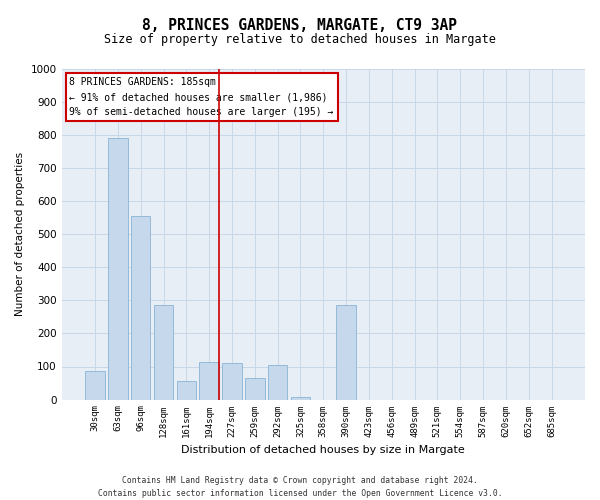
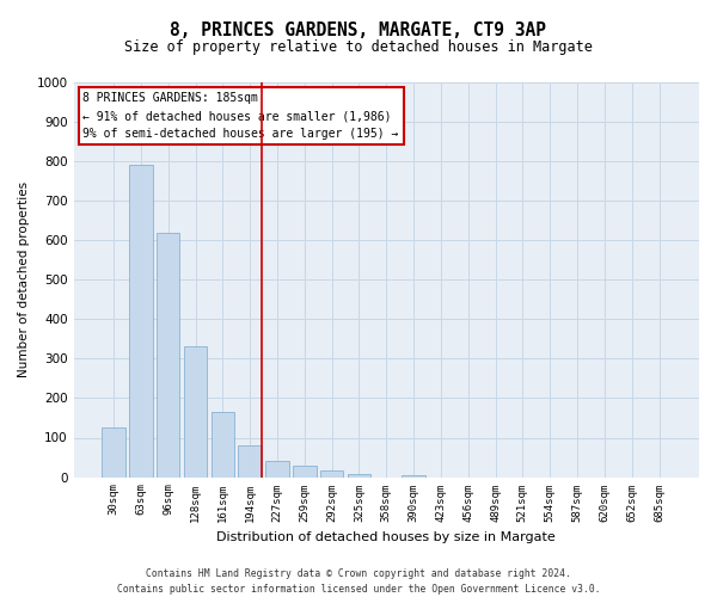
30sqm: 85 -> 125
96sqm: 555 -> 620
128sqm: 285 -> 330
161sqm: 55 -> 165
194sqm: 115 -> 80
227sqm: 110 -> 42
259sqm: 65 -> 28
292sqm: 105 -> 18
390sqm: 285 -> 5
